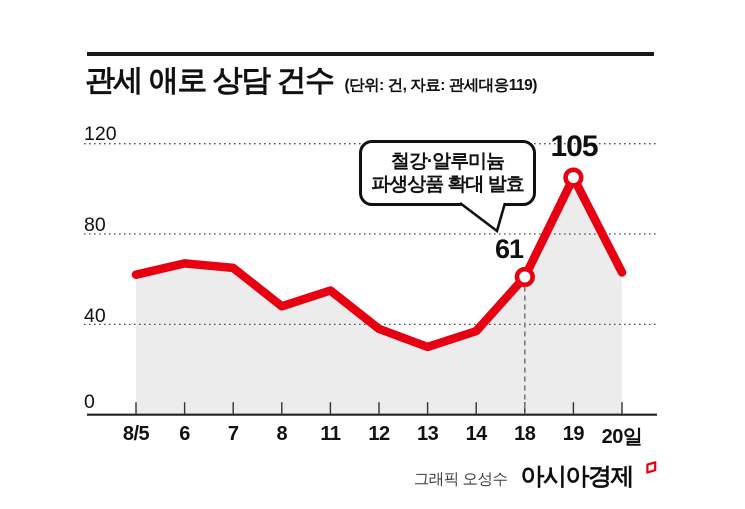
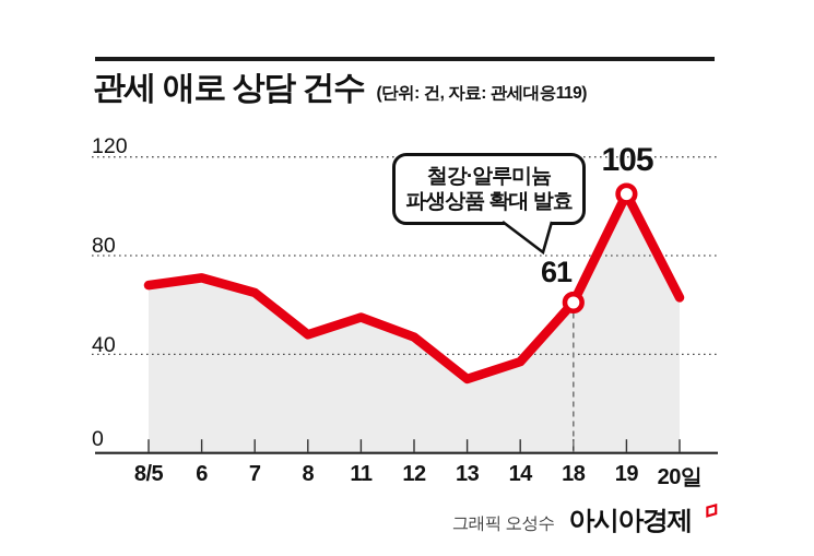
8/5: 62 -> 68
6: 67 -> 71
12: 38 -> 47
